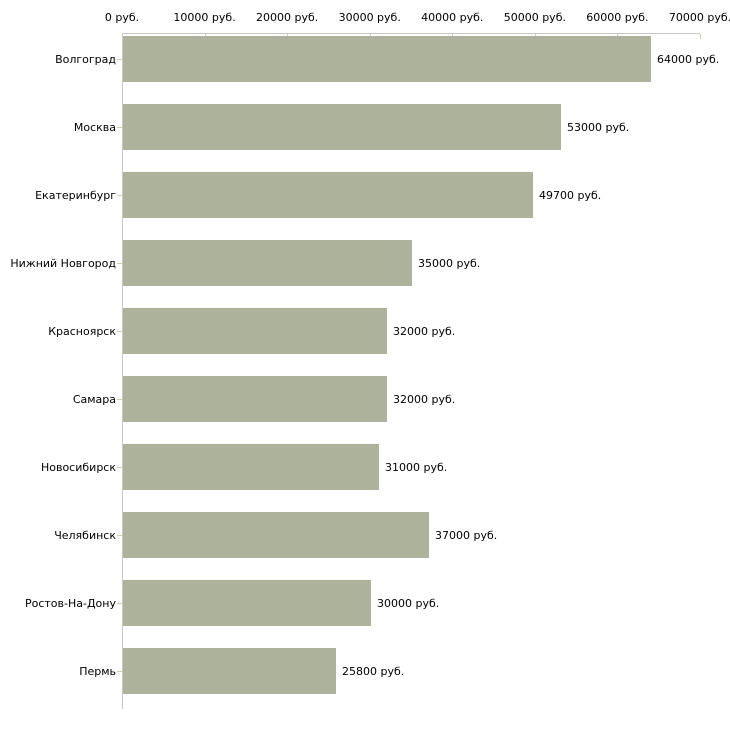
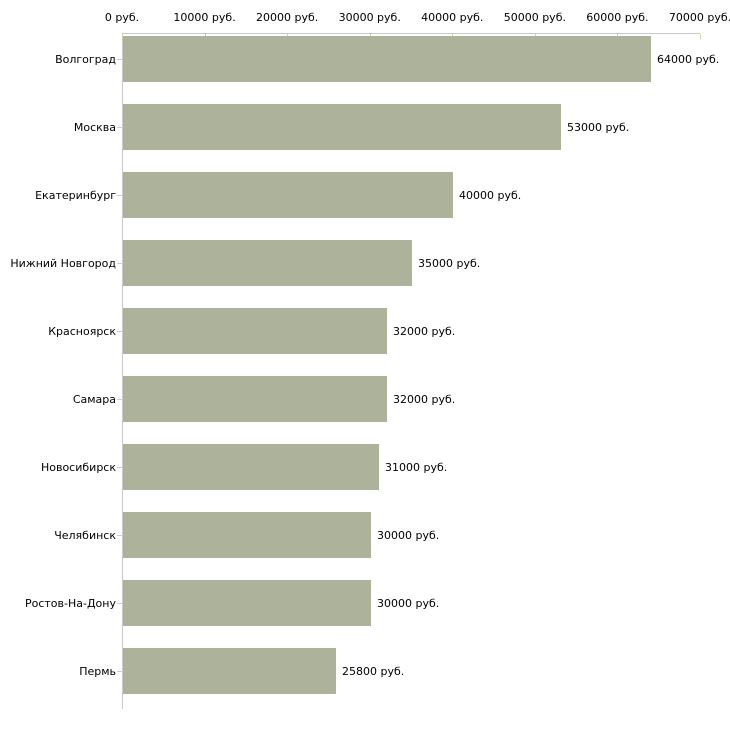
Екатеринбург: 49700 -> 40000
Челябинск: 37000 -> 30000
